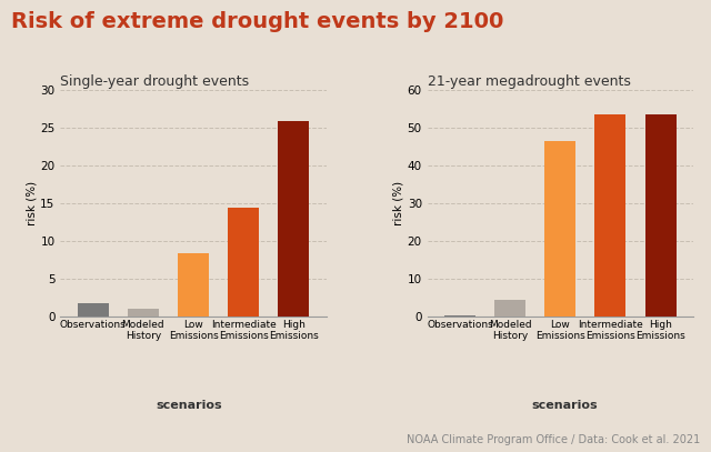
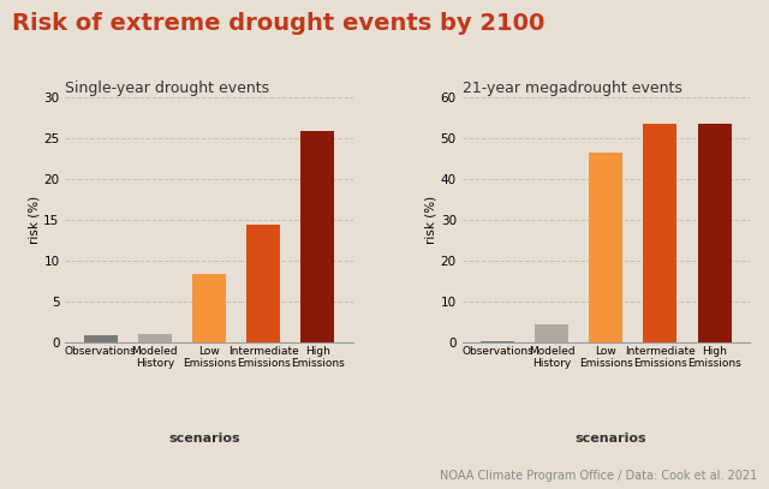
Single-year drought events/Observations: 1.8 -> 0.8
